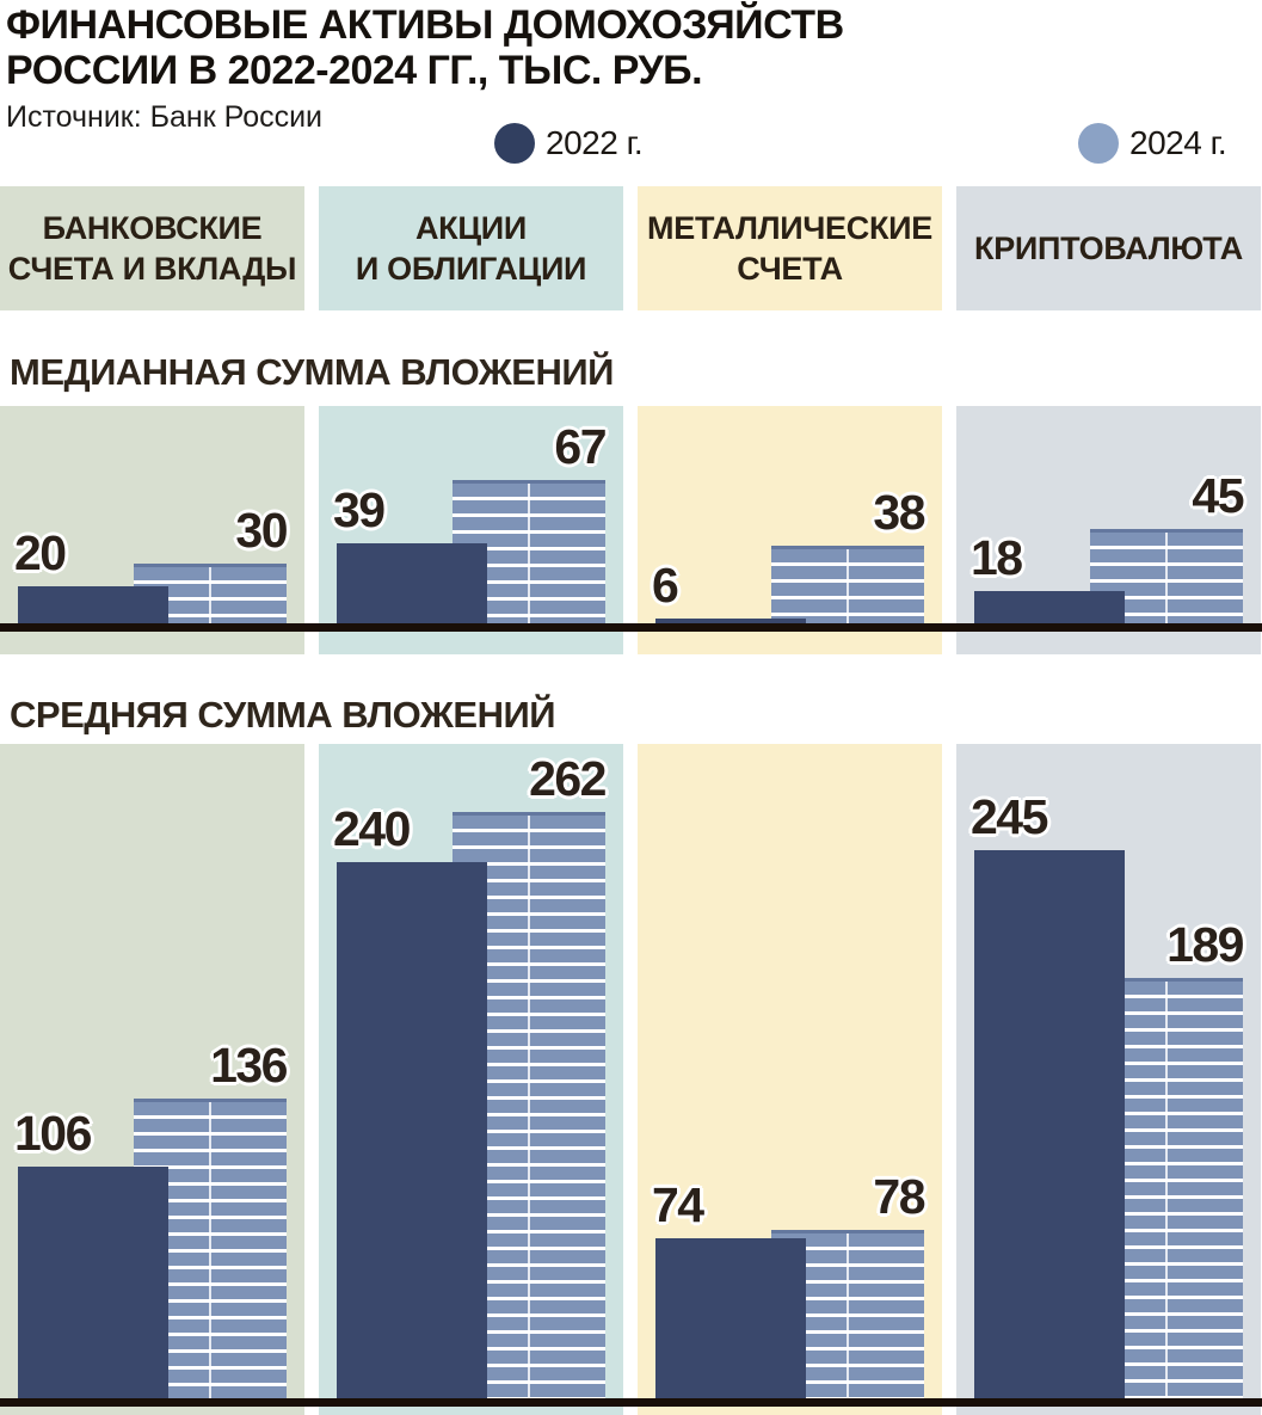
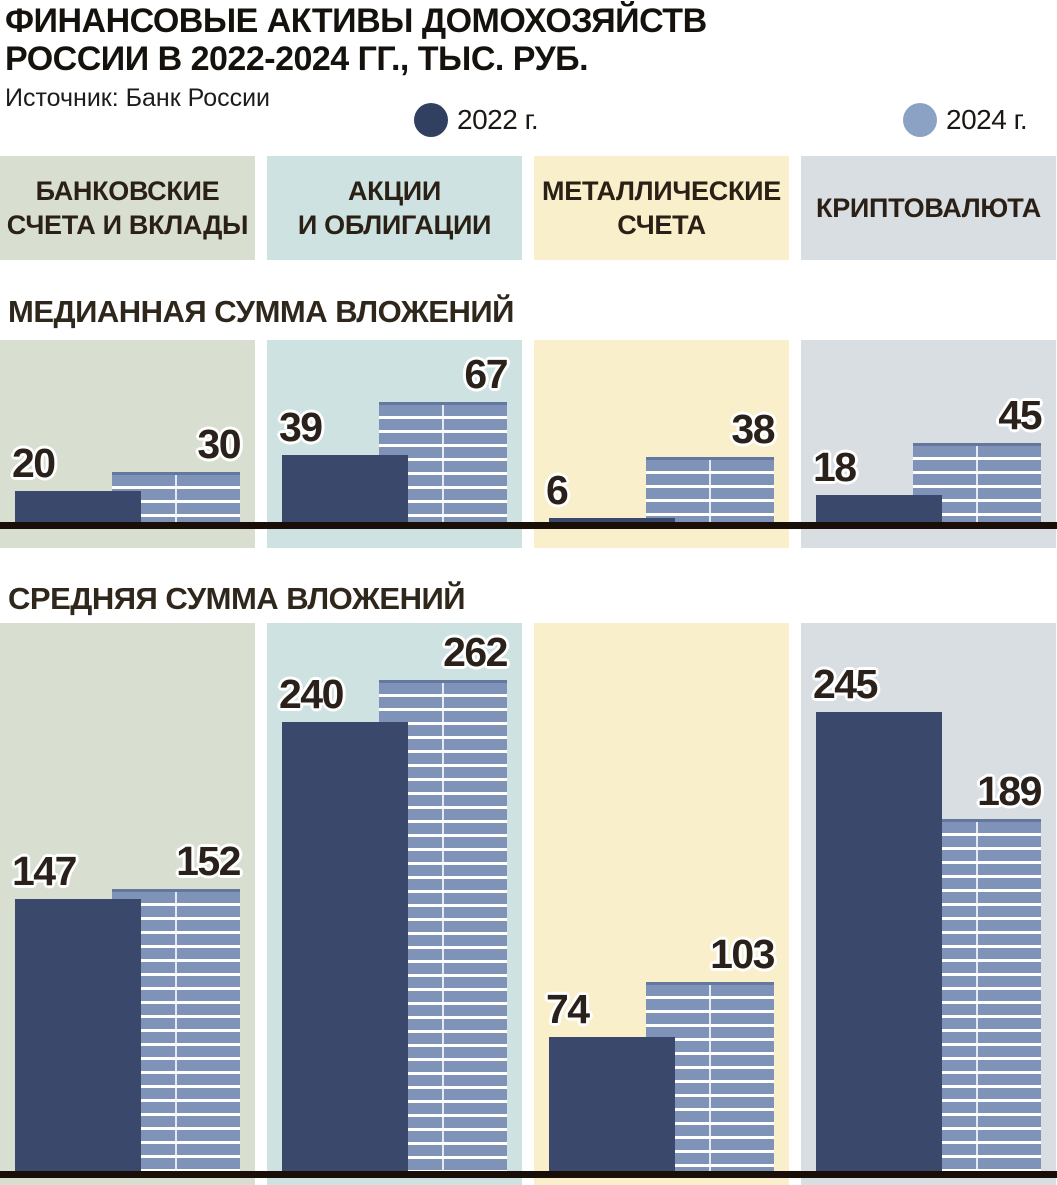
СРЕДНЯЯ СУММА ВЛОЖЕНИЙ/2022 г./БАНКОВСКИЕ СЧЕТА И ВКЛАДЫ: 106 -> 147
СРЕДНЯЯ СУММА ВЛОЖЕНИЙ/2024 г./БАНКОВСКИЕ СЧЕТА И ВКЛАДЫ: 136 -> 152
СРЕДНЯЯ СУММА ВЛОЖЕНИЙ/2024 г./МЕТАЛЛИЧЕСКИЕ СЧЕТА: 78 -> 103
